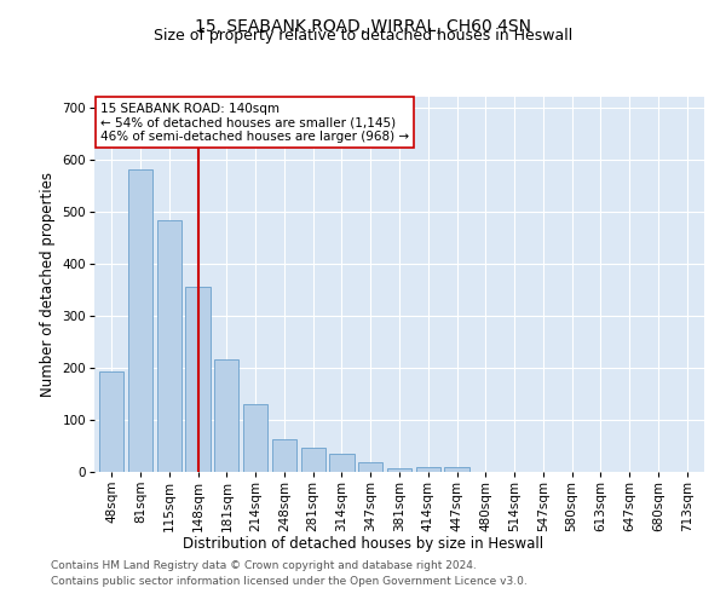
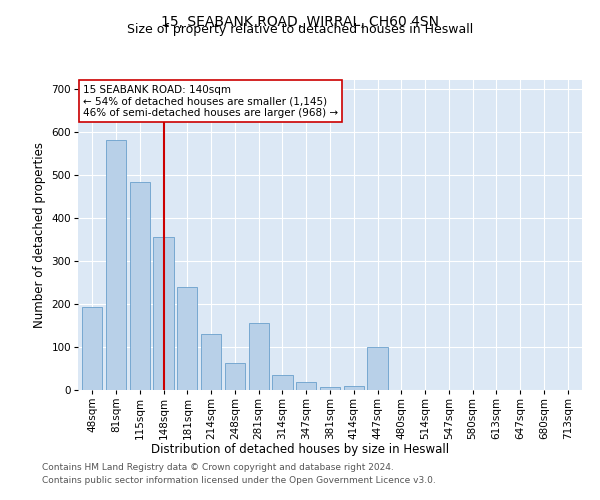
181sqm: 215 -> 240
281sqm: 47 -> 155
447sqm: 10 -> 100
